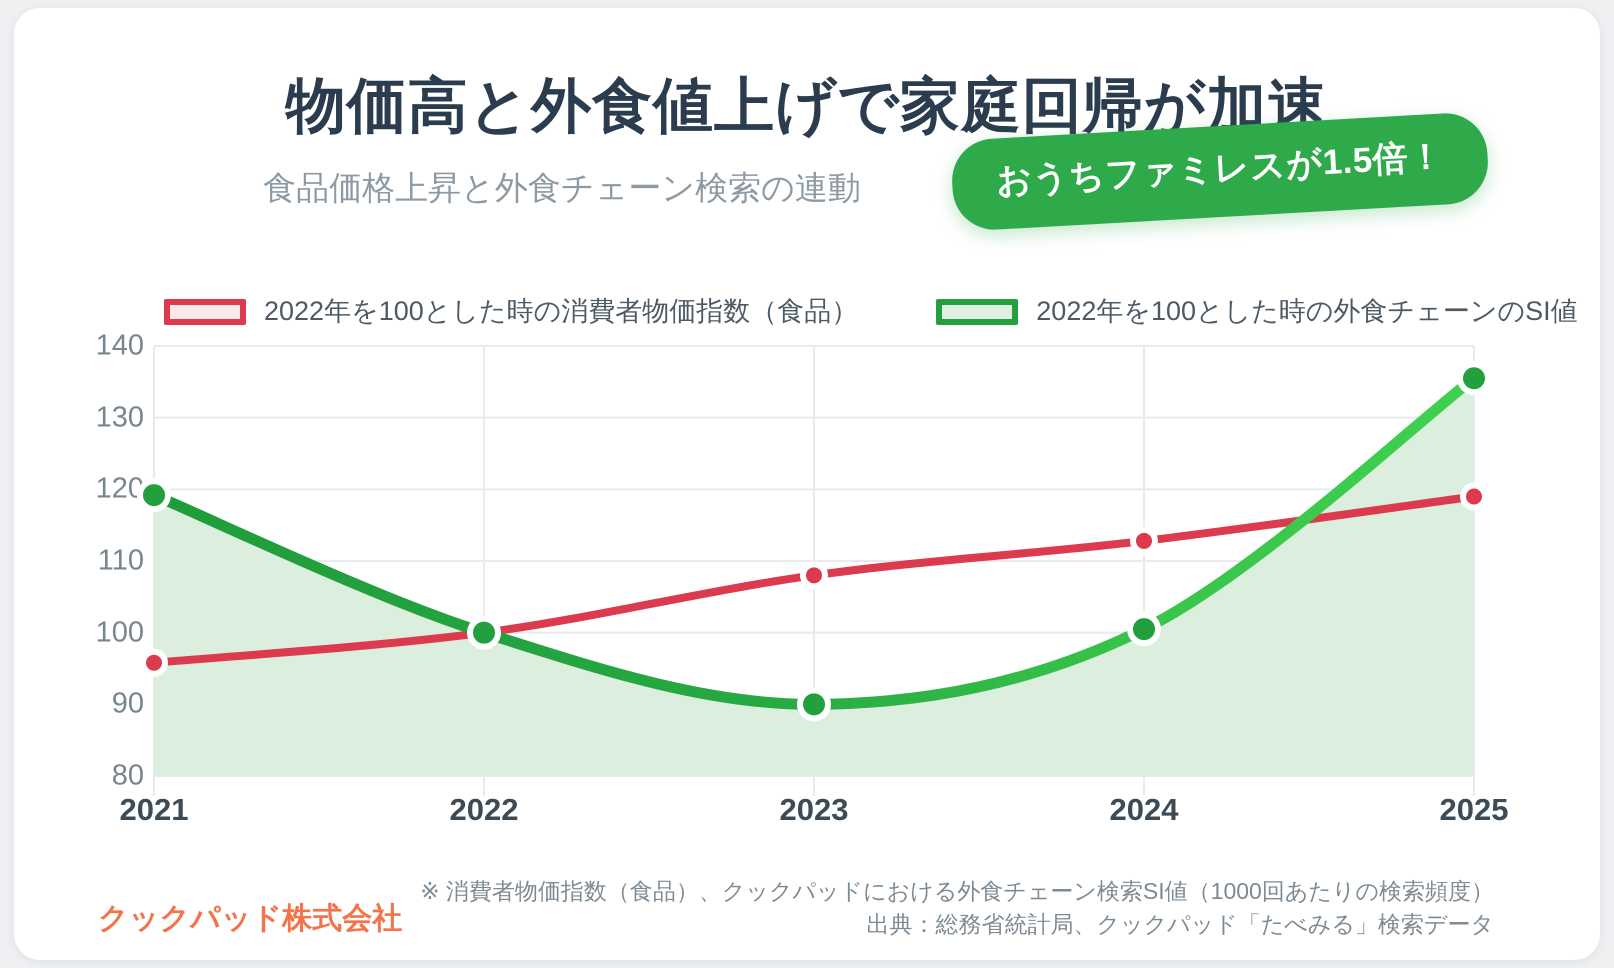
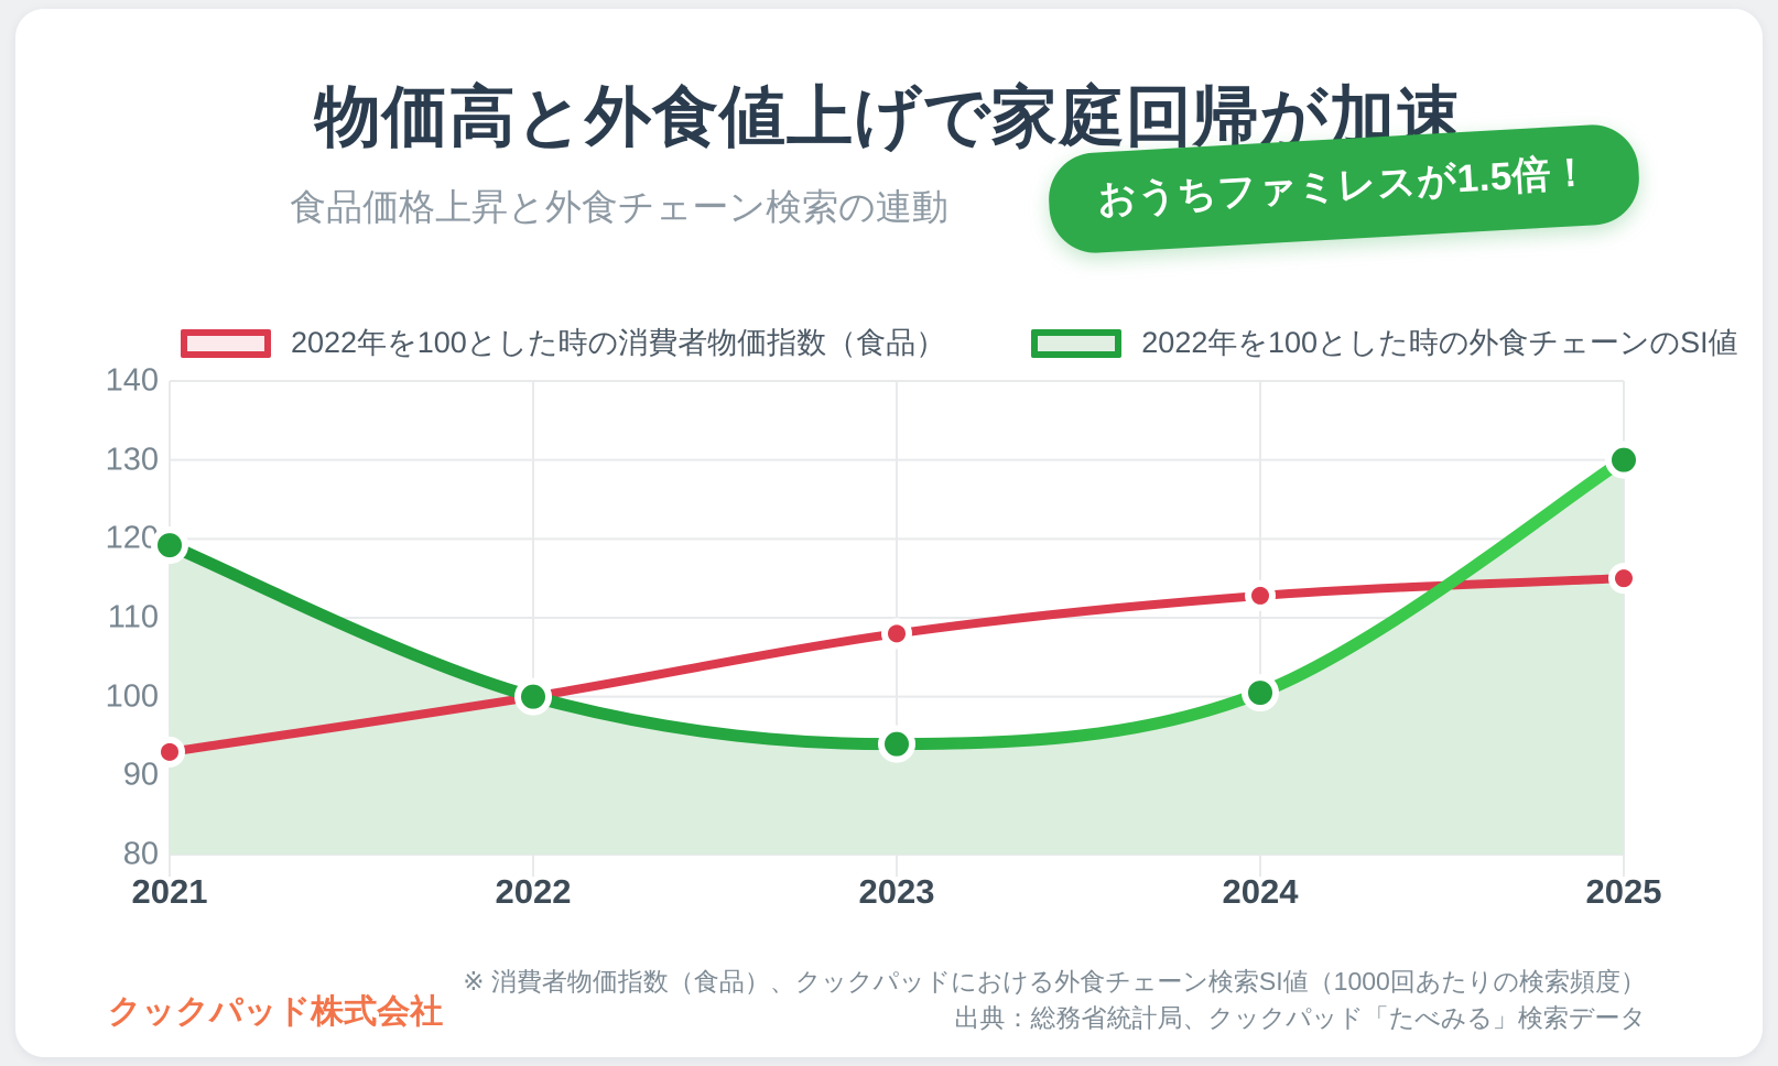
2022年を100とした時の消費者物価指数（食品）/2021: 96 -> 93
2022年を100とした時の外食チェーンのSI値/2023: 90 -> 94
2022年を100とした時の消費者物価指数（食品）/2025: 119 -> 115
2022年を100とした時の外食チェーンのSI値/2025: 136 -> 130
